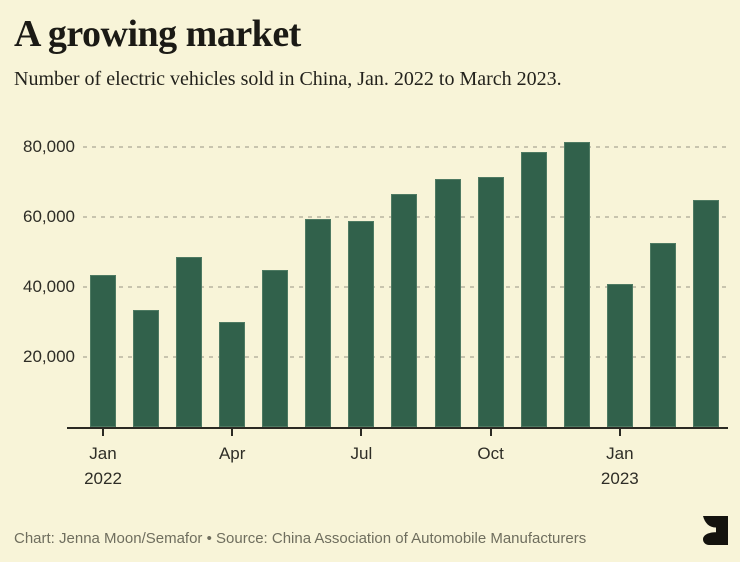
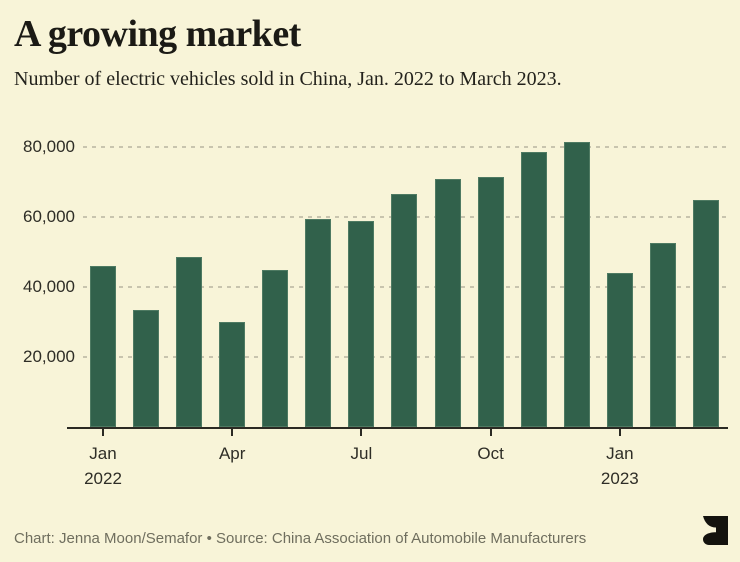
Jan 2022: 44000 -> 46000
Jan 2023: 41000 -> 44000
